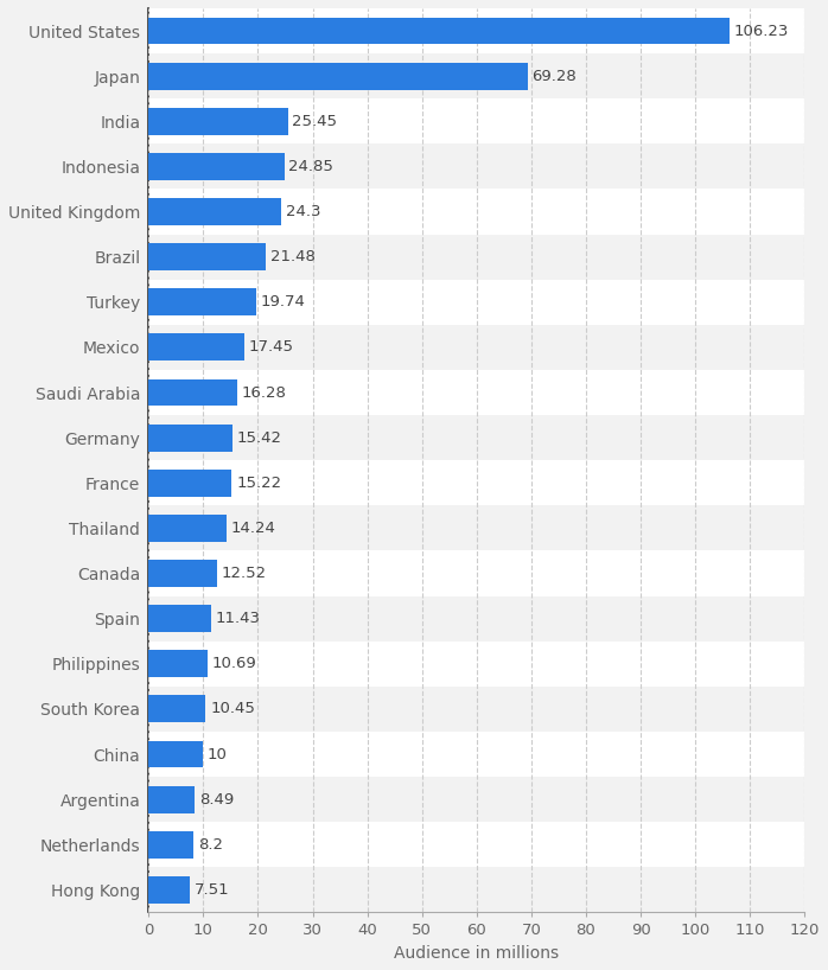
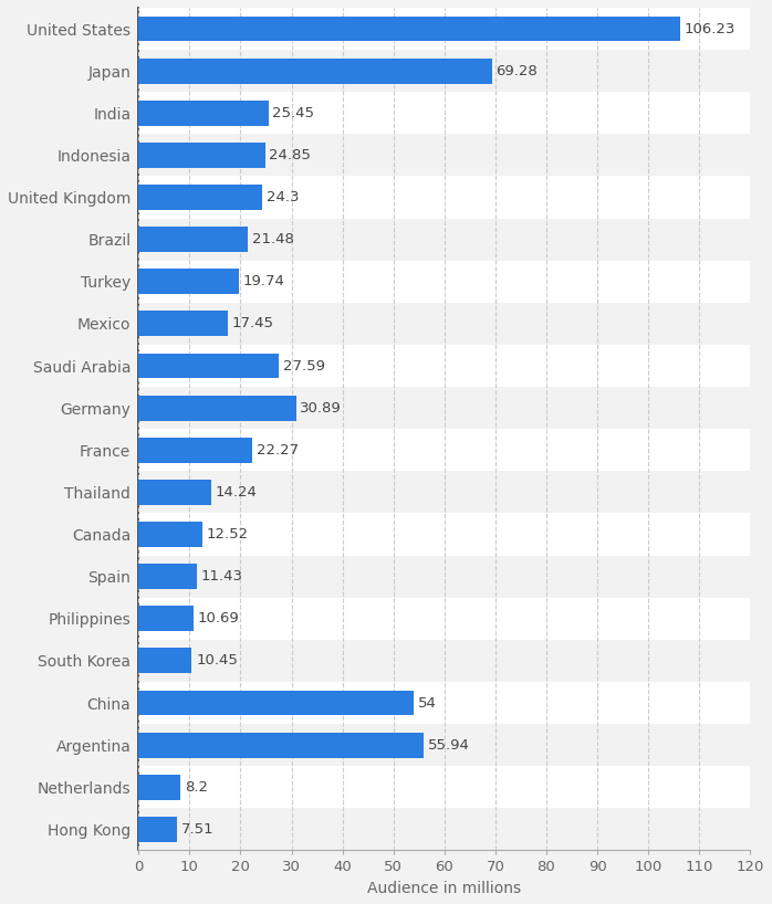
Saudi Arabia: 16.28 -> 27.59
Germany: 15.42 -> 30.89
France: 15.22 -> 22.27
China: 10 -> 54
Argentina: 8.49 -> 55.94
